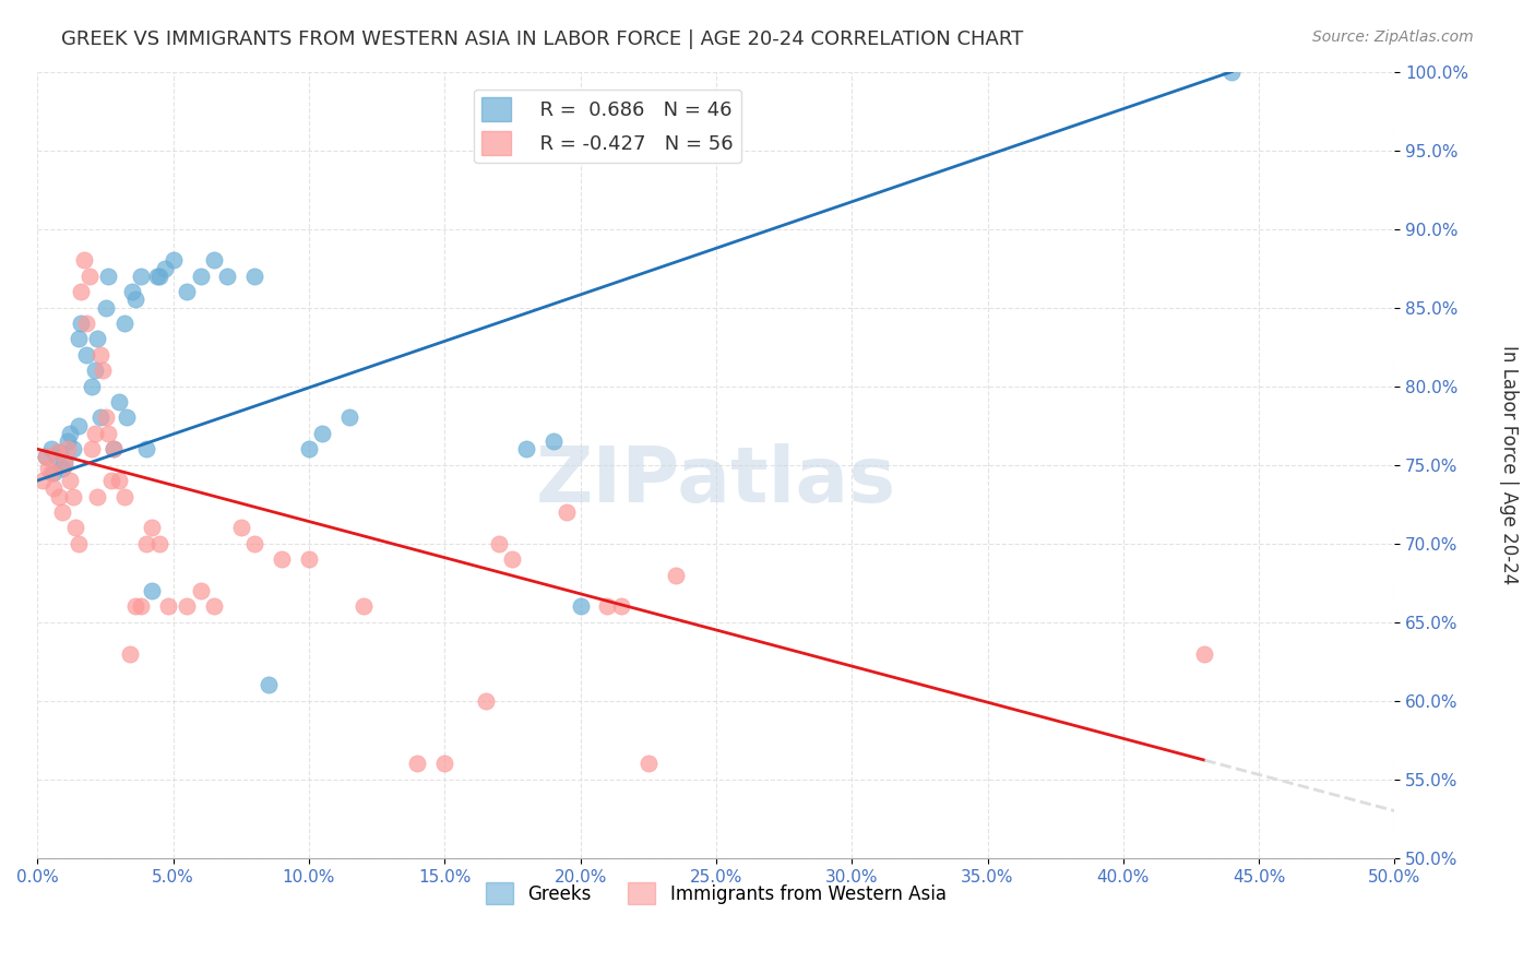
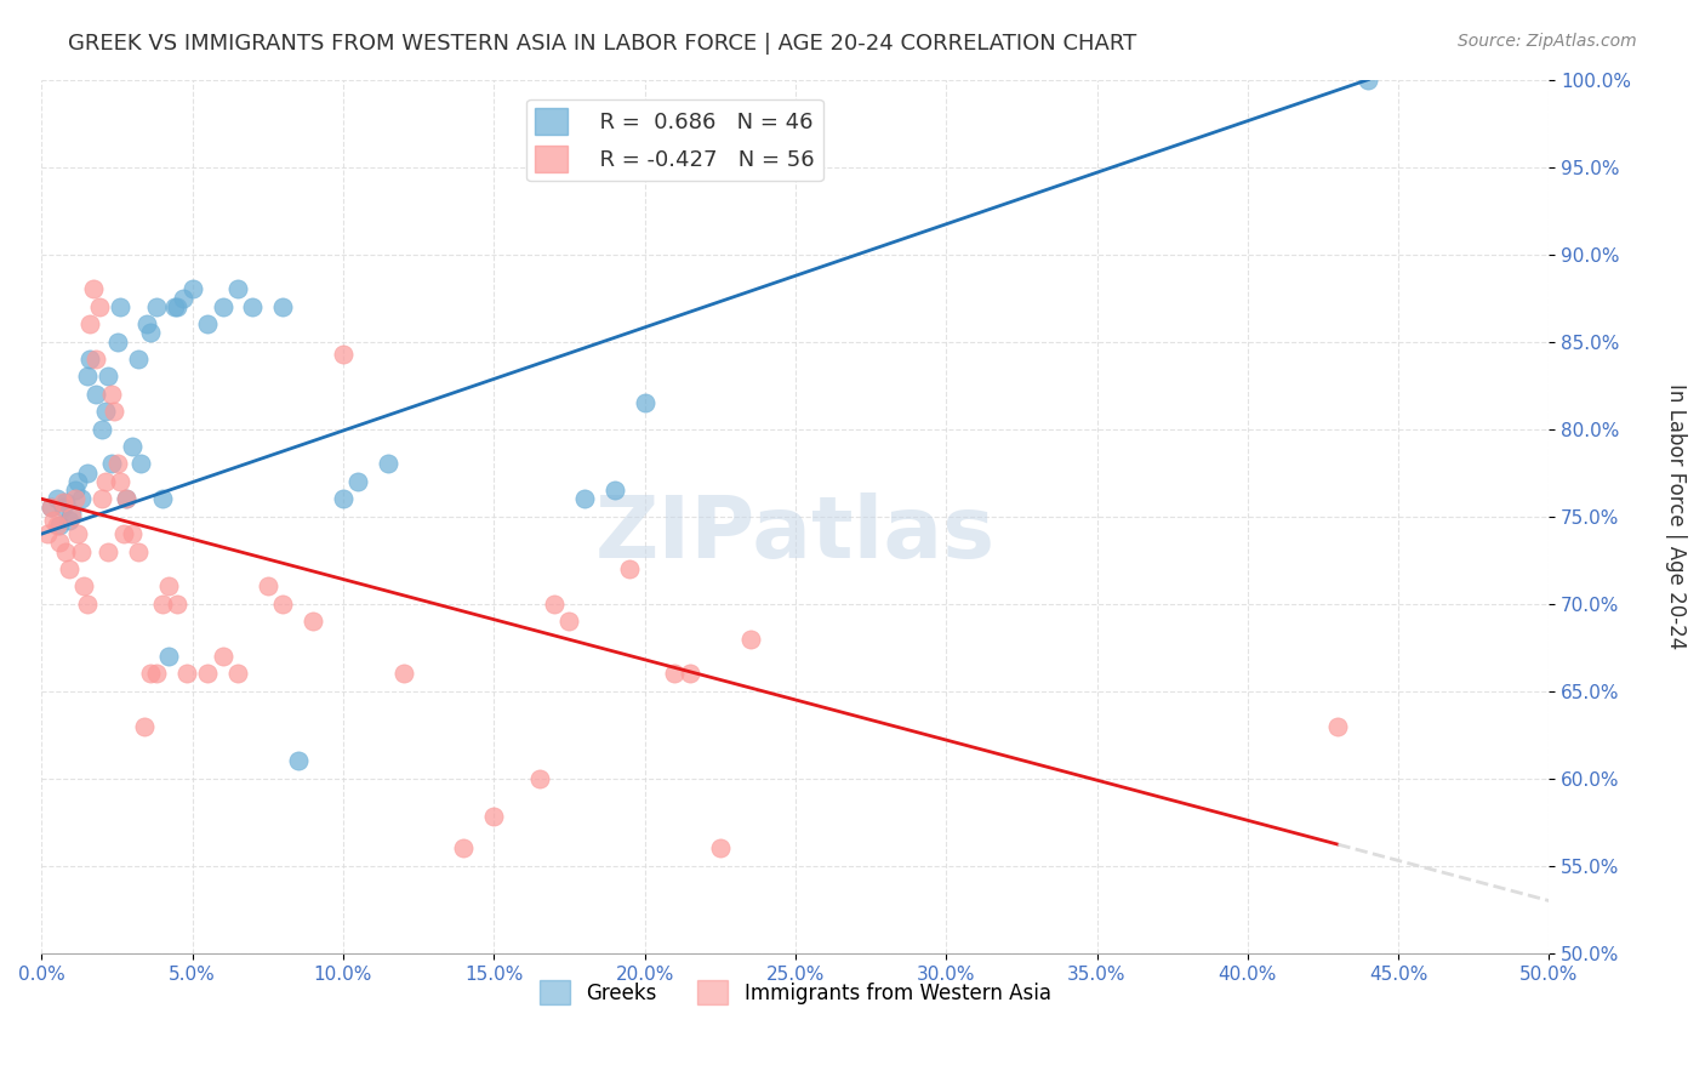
Immigrants from Western Asia/10.0%: 69.0% -> 84.3%
Immigrants from Western Asia/15.0%: 56.0% -> 57.8%
Greeks/20.0%: 66.0% -> 81.5%
